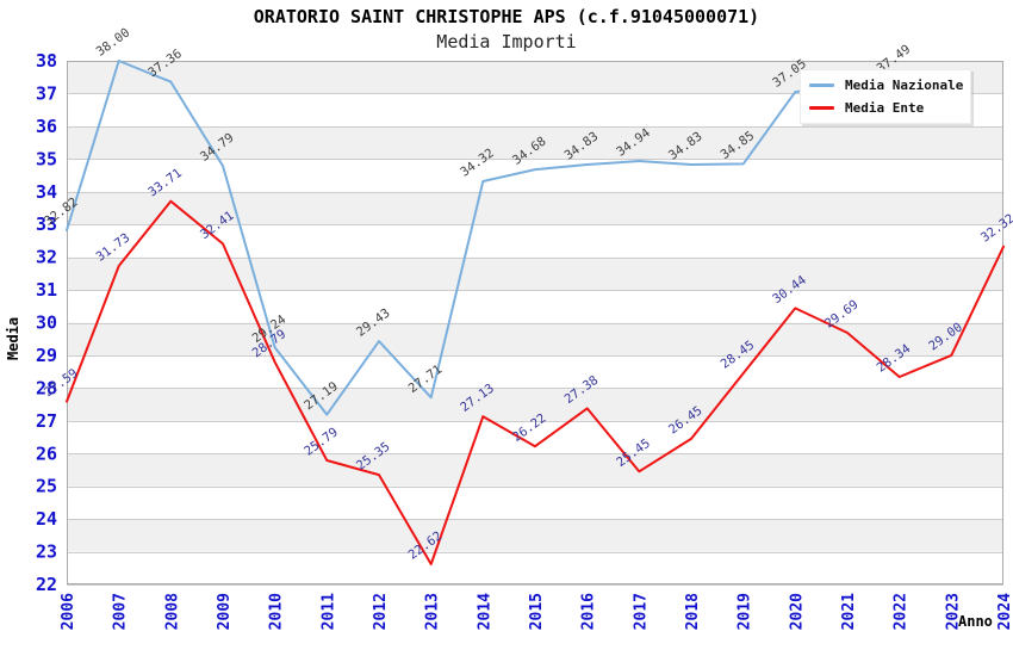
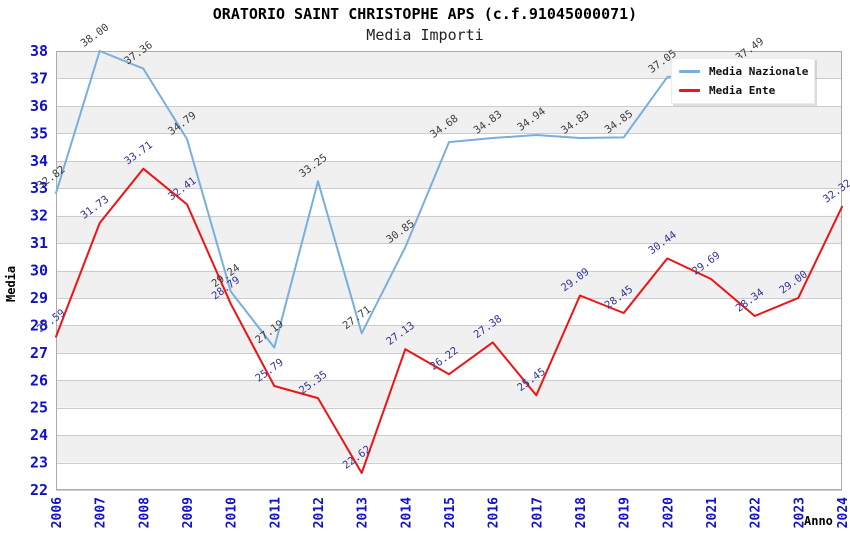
Media Nazionale/2012: 29.43 -> 33.25
Media Nazionale/2014: 34.32 -> 30.85
Media Ente/2018: 26.45 -> 29.09
